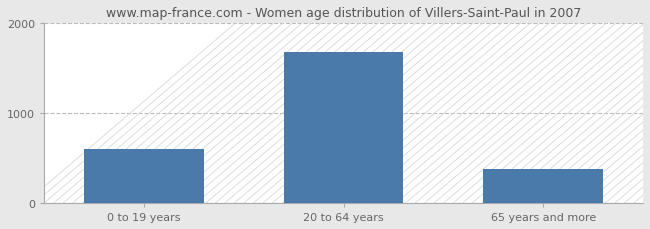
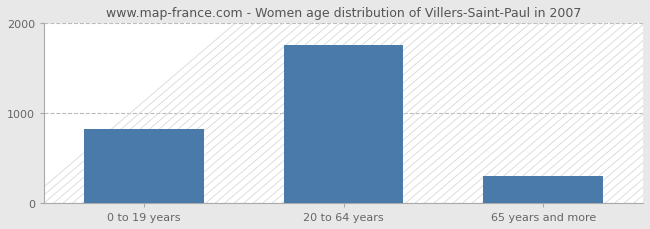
0 to 19 years: 600 -> 820
20 to 64 years: 1680 -> 1750
65 years and more: 380 -> 300
